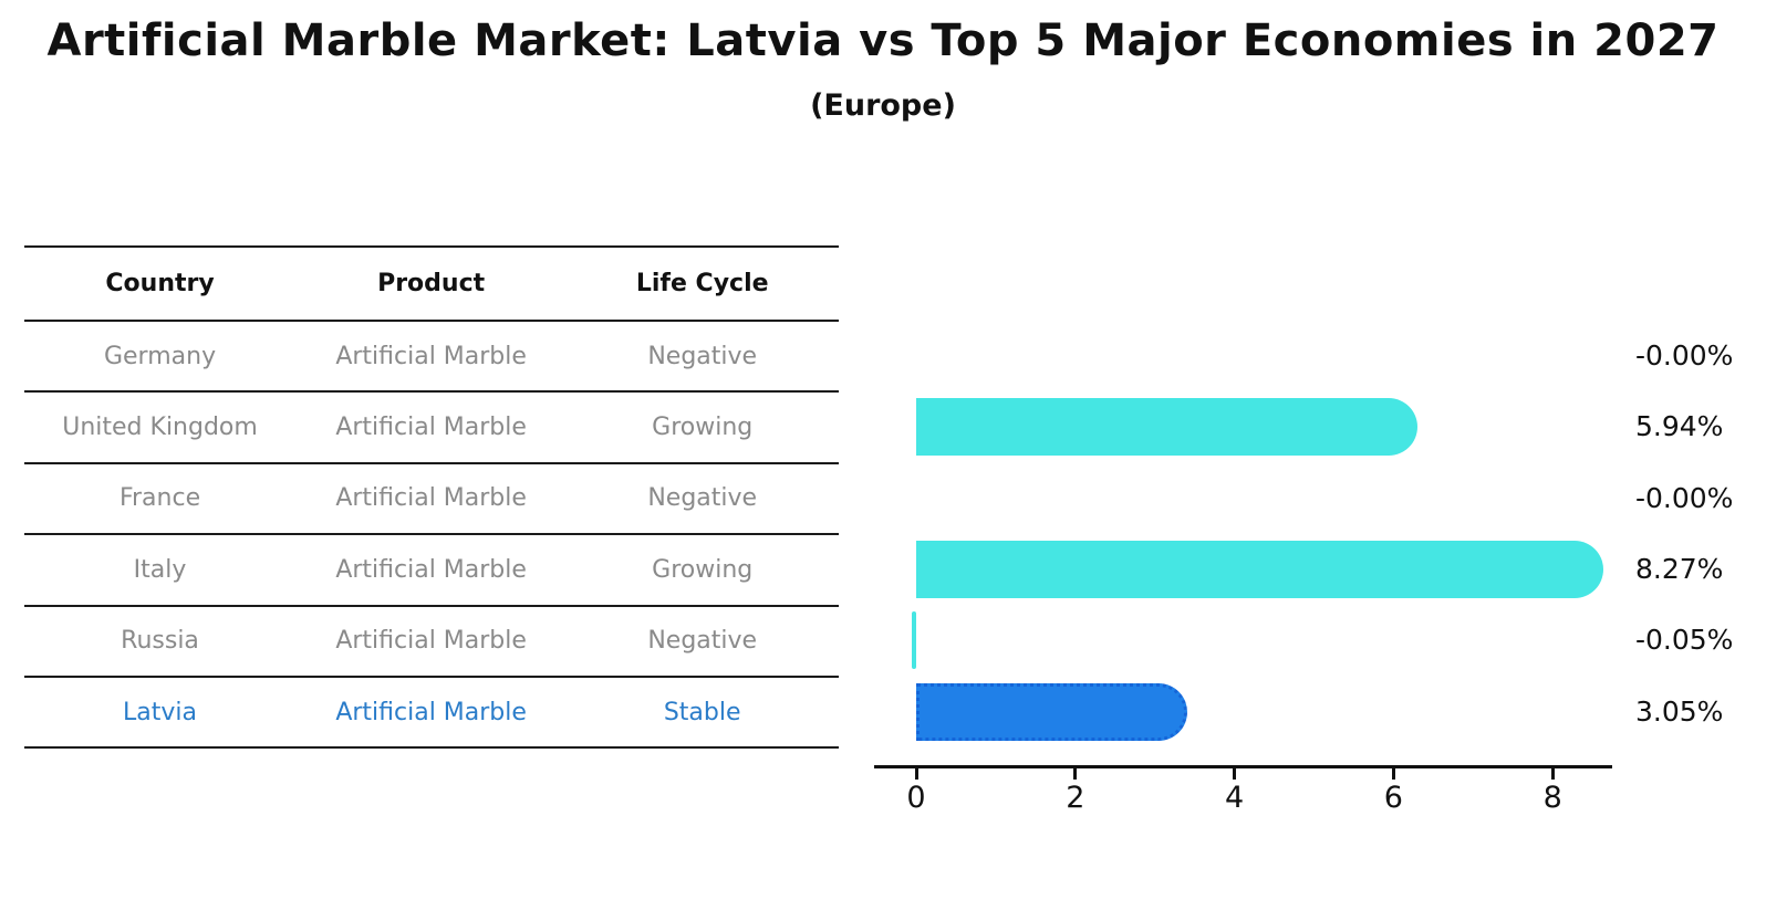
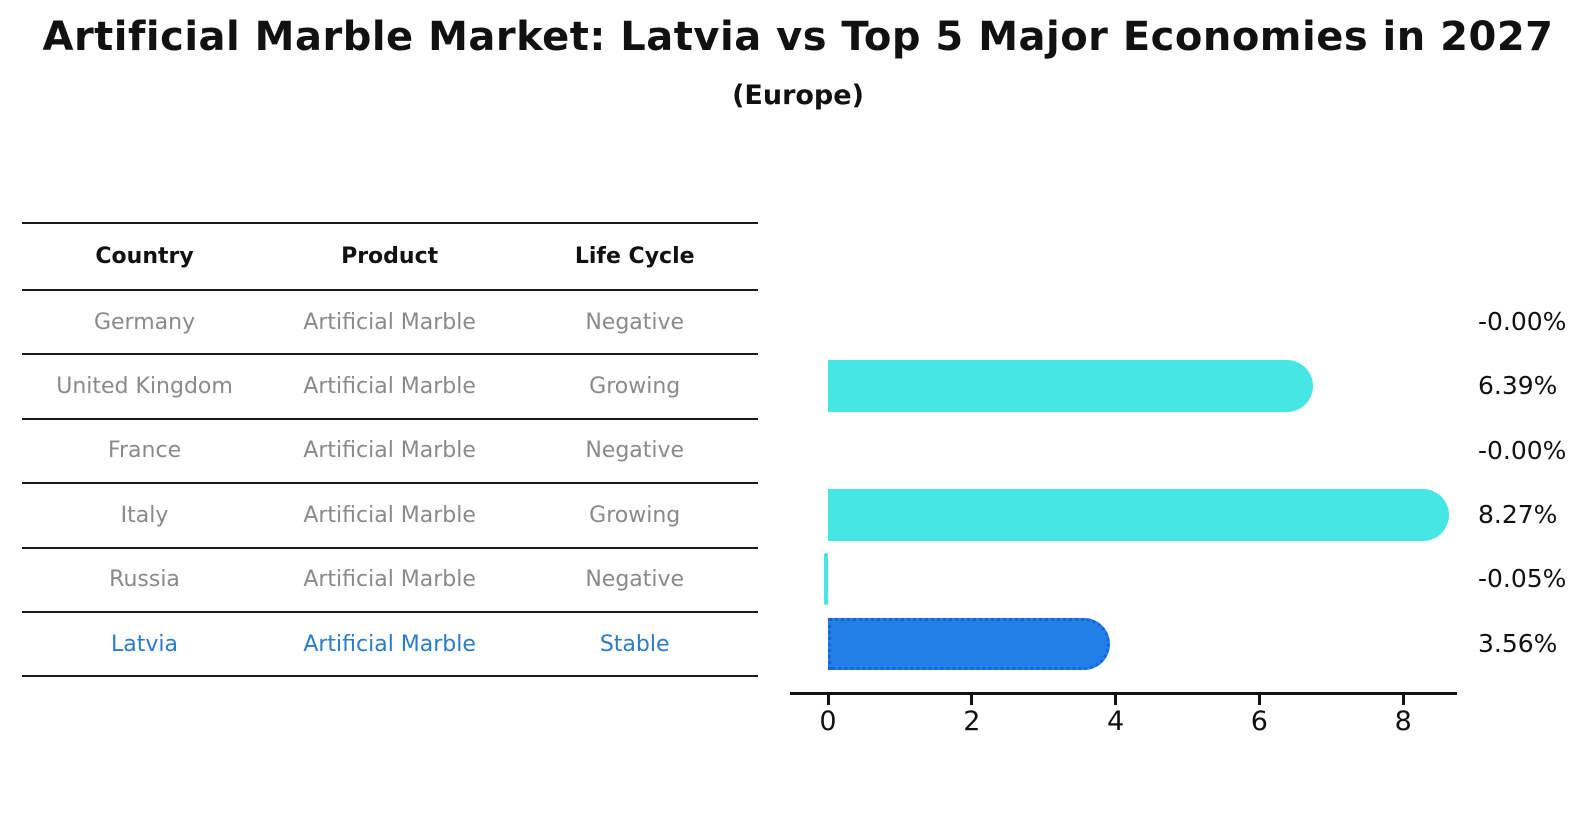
United Kingdom: 5.94% -> 6.39%
Latvia: 3.05% -> 3.56%
